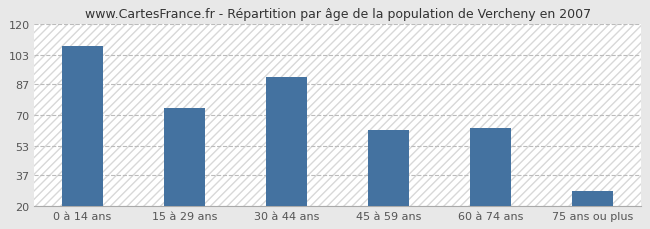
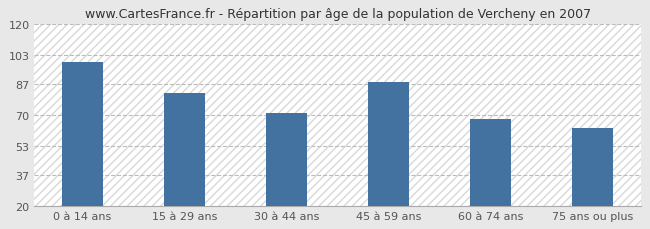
0 à 14 ans: 108 -> 99
15 à 29 ans: 74 -> 82
30 à 44 ans: 91 -> 71
45 à 59 ans: 62 -> 88
60 à 74 ans: 63 -> 68
75 ans ou plus: 28 -> 63
